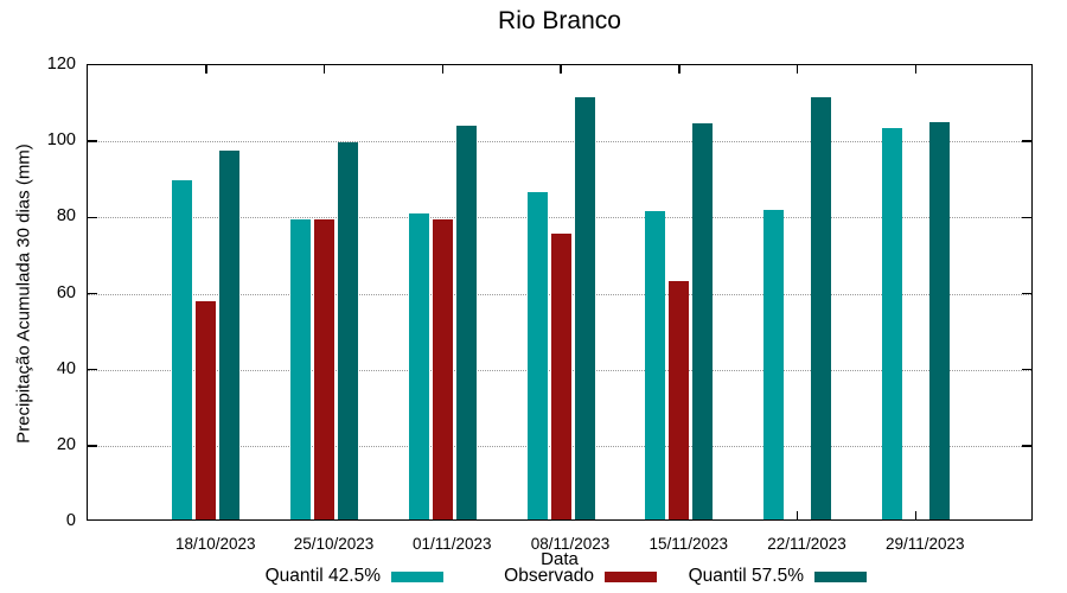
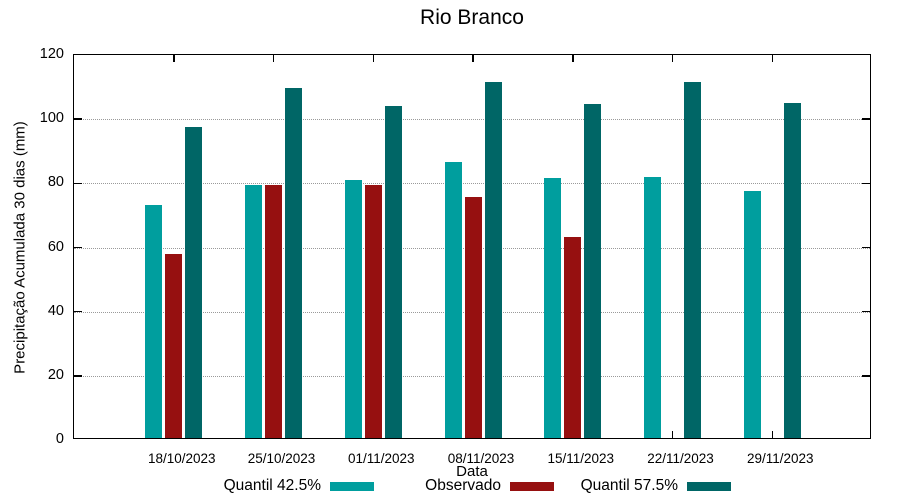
Quantil 42.5%/18/10/2023: 89 -> 72
Quantil 57.5%/25/10/2023: 99 -> 109
Quantil 42.5%/29/11/2023: 103 -> 77
